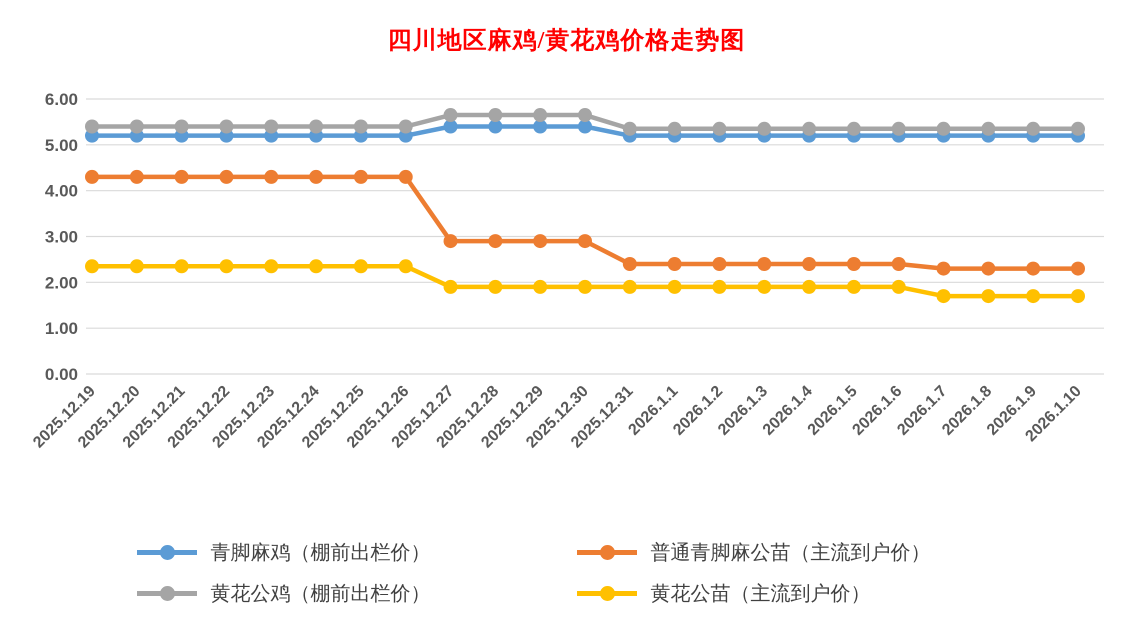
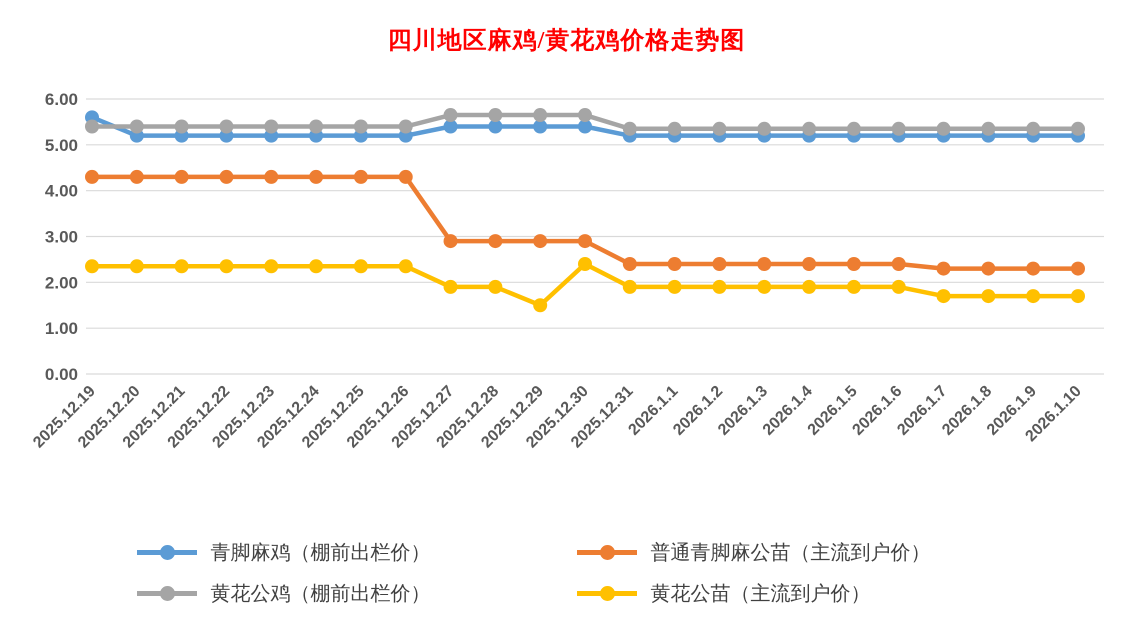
青脚麻鸡（棚前出栏价）/2025.12.19: 5.2 -> 5.6
黄花公苗（主流到户价）/2025.12.29: 1.9 -> 1.5
黄花公苗（主流到户价）/2025.12.30: 1.9 -> 2.4
